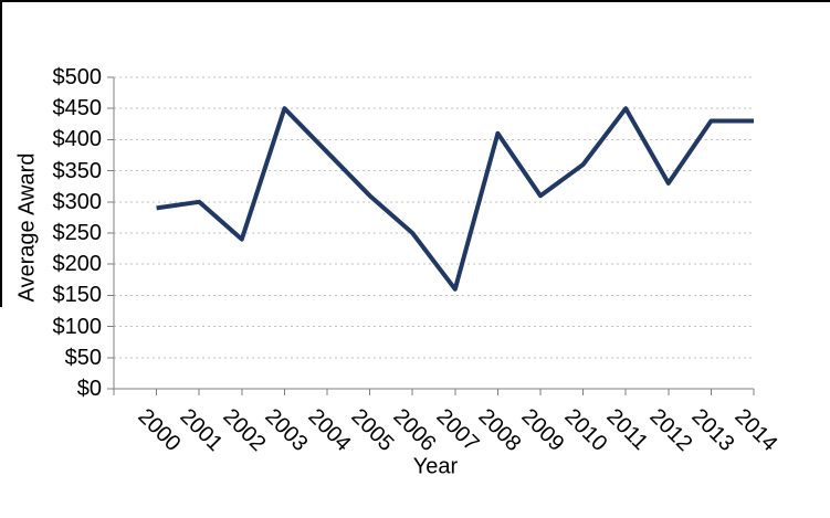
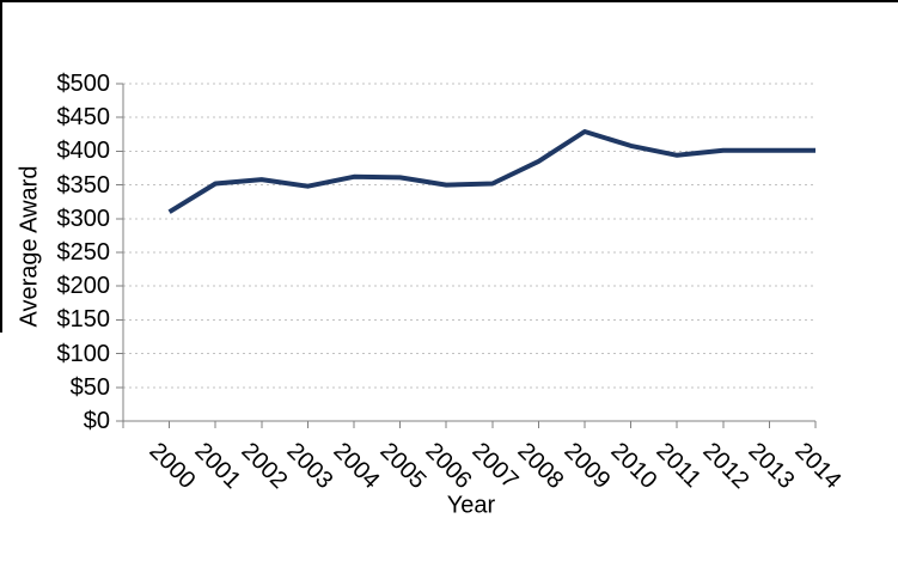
2000: $290 -> $310
2001: $300 -> $350
2002: $240 -> $360
2003: $450 -> $350
2004: $380 -> $360
2005: $310 -> $360
2006: $250 -> $350
2007: $160 -> $350
2008: $410 -> $380
2009: $310 -> $430
2010: $360 -> $410
2011: $450 -> $390
2012: $330 -> $400
2013: $430 -> $400
2014: $430 -> $400
